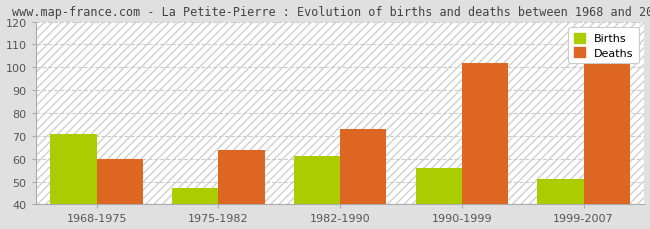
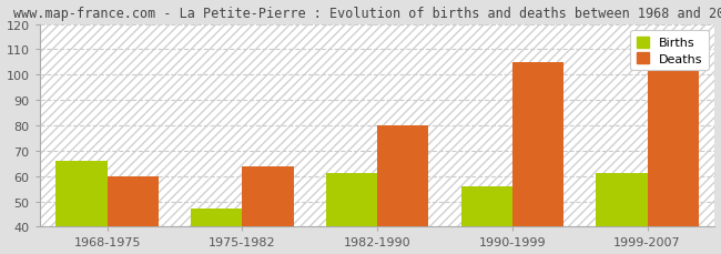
Births/1968-1975: 71 -> 66
Deaths/1982-1990: 73 -> 80
Deaths/1990-1999: 102 -> 105
Births/1999-2007: 51 -> 61
